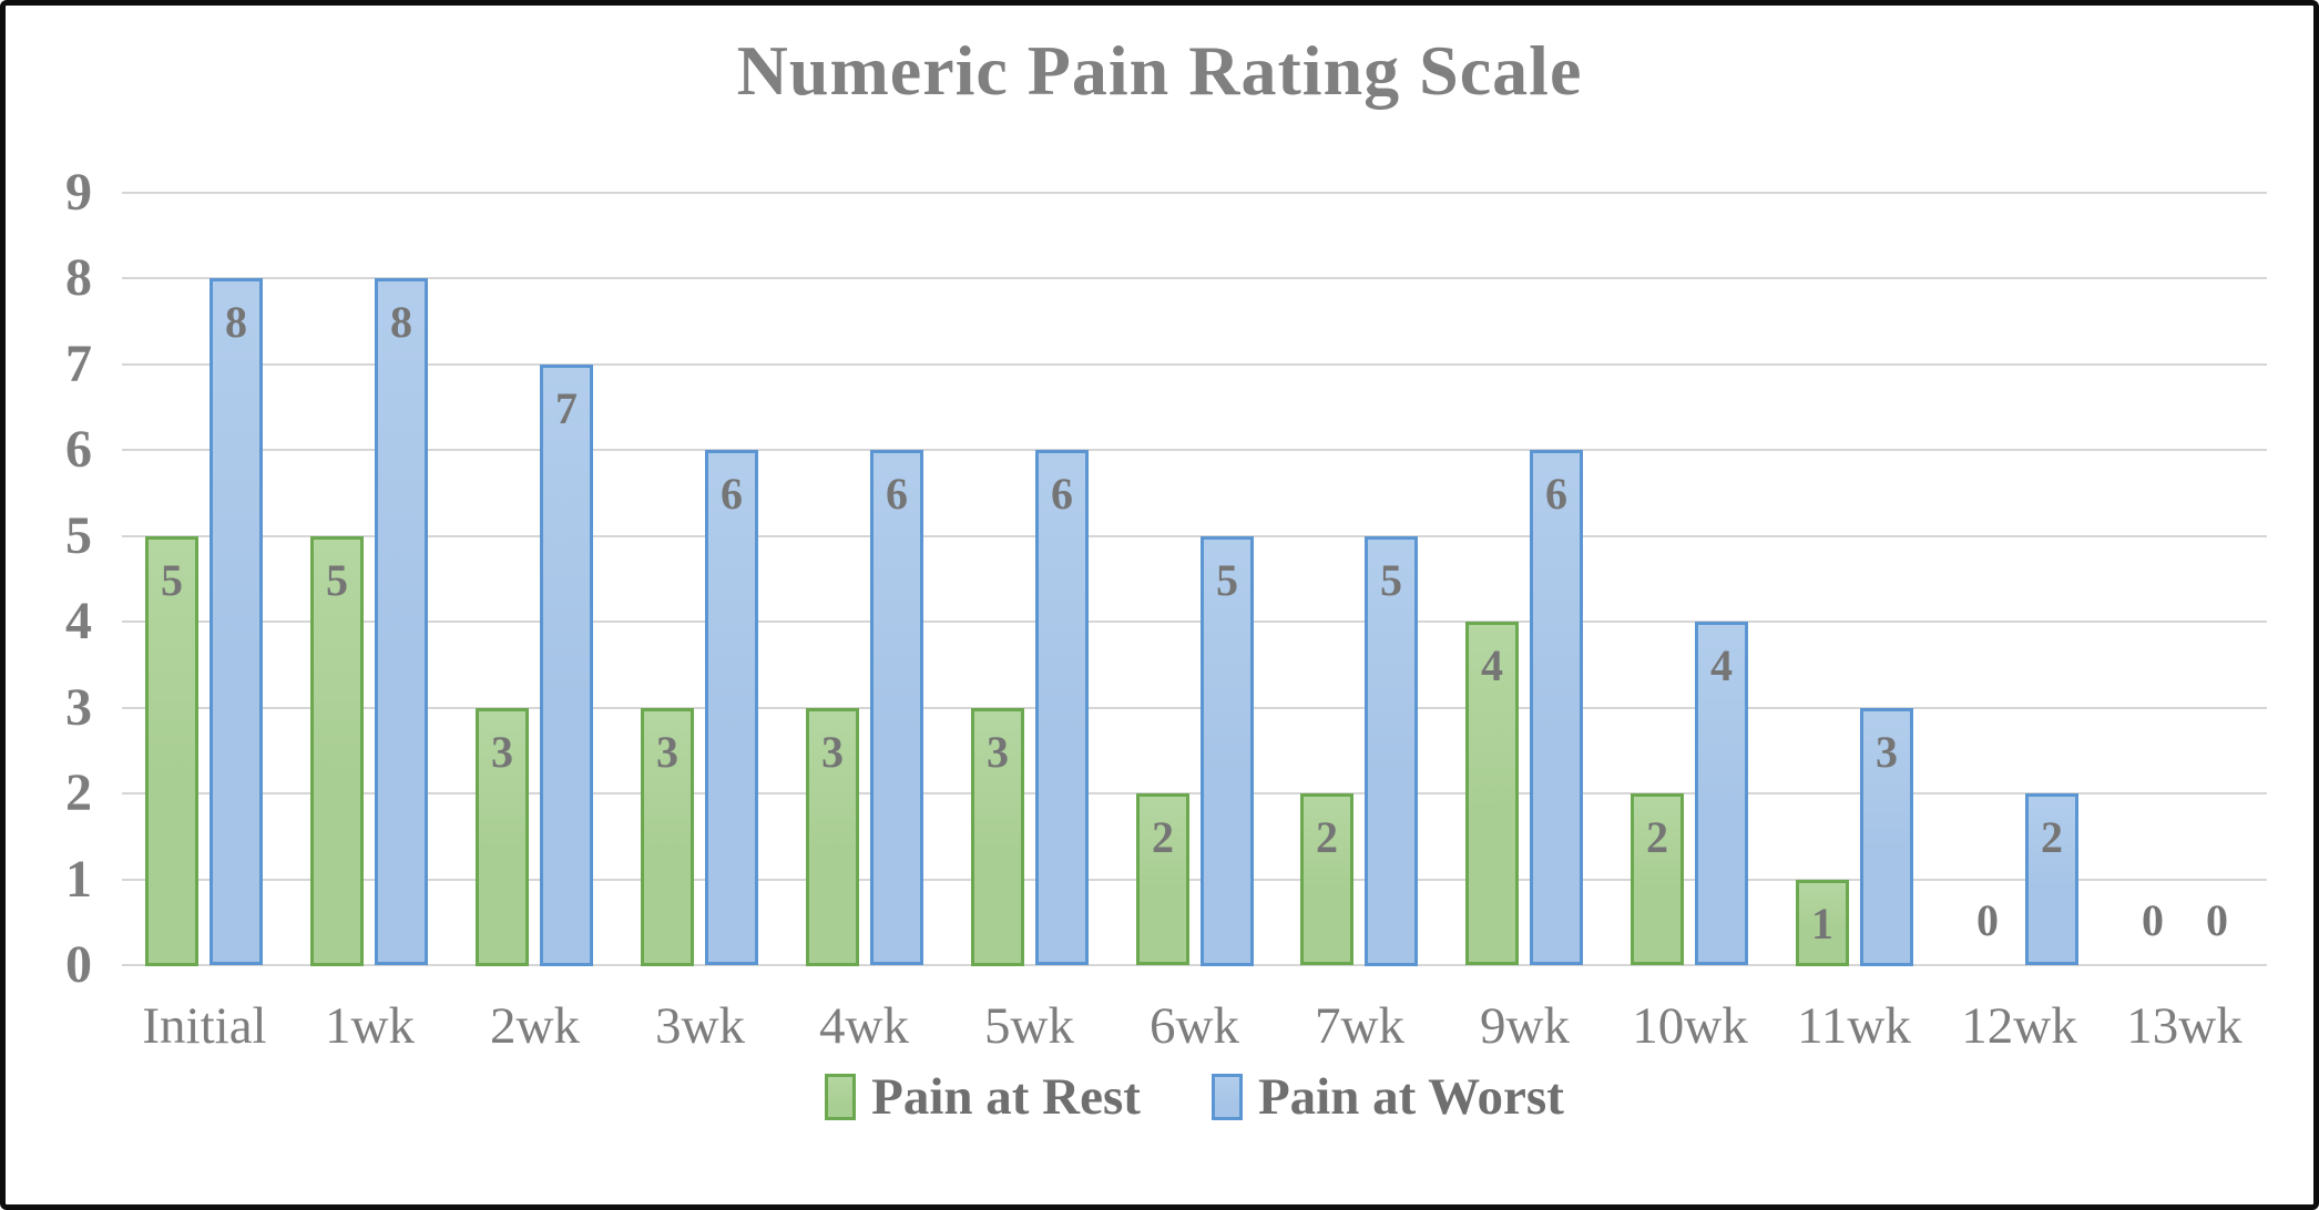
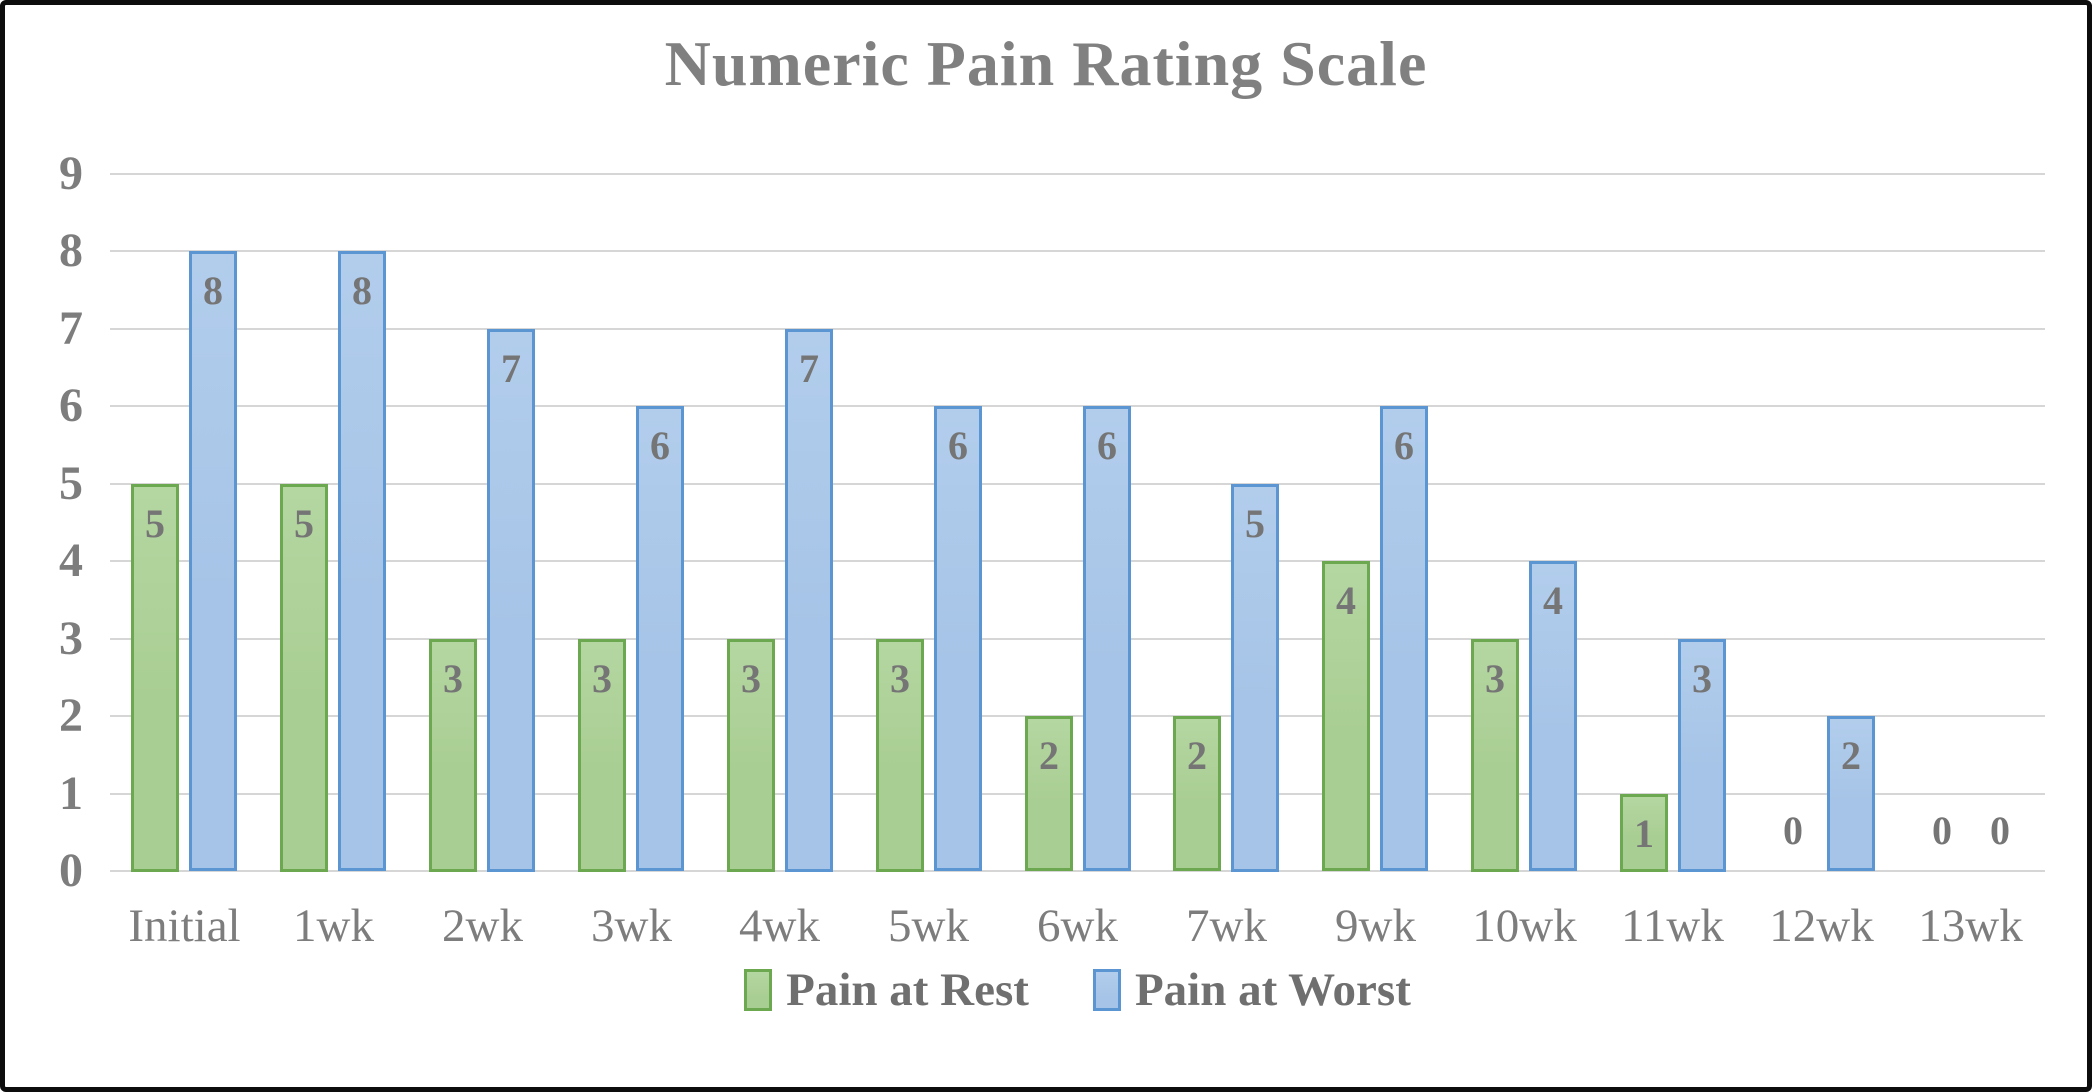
Pain at Worst/4wk: 6 -> 7
Pain at Worst/6wk: 5 -> 6
Pain at Rest/10wk: 2 -> 3
